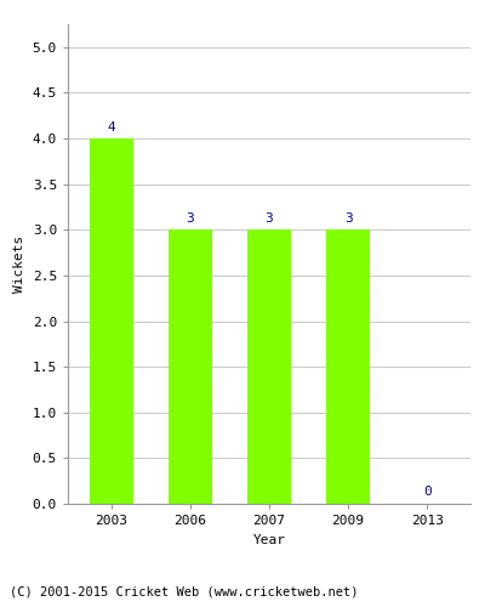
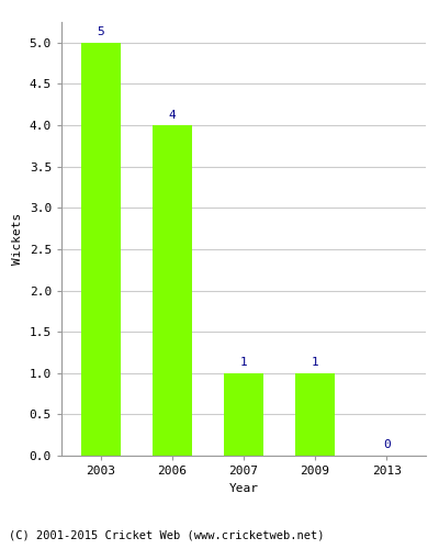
2003: 4 -> 5
2006: 3 -> 4
2007: 3 -> 1
2009: 3 -> 1
